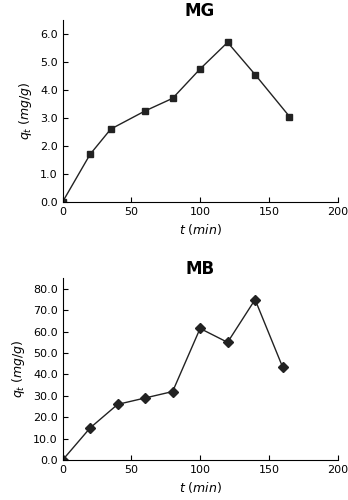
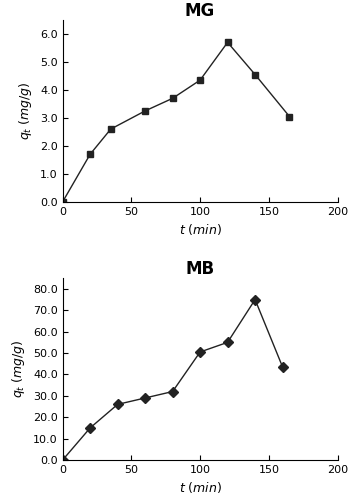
MG/100: 4.75 -> 4.35
MB/100: 61.5 -> 50.5
